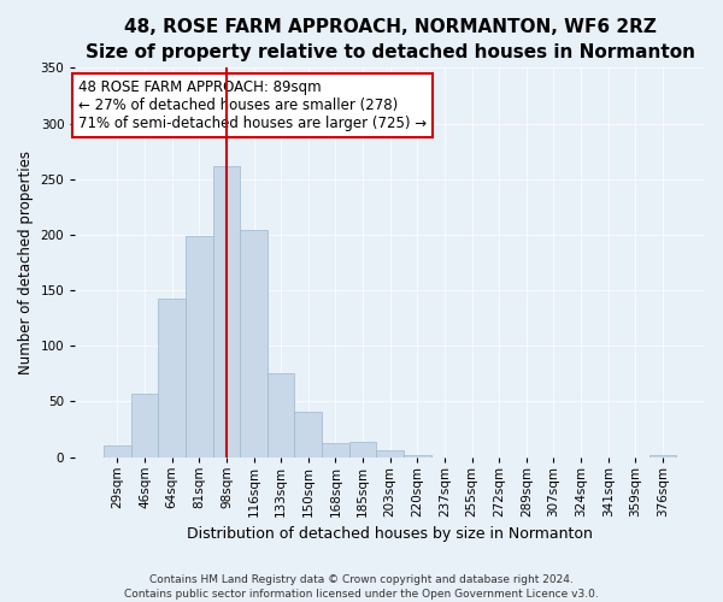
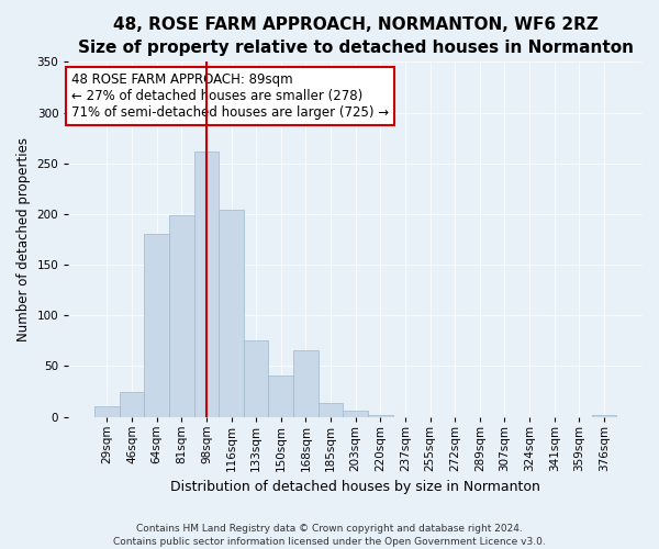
46sqm: 57 -> 24
64sqm: 143 -> 180
168sqm: 13 -> 66
